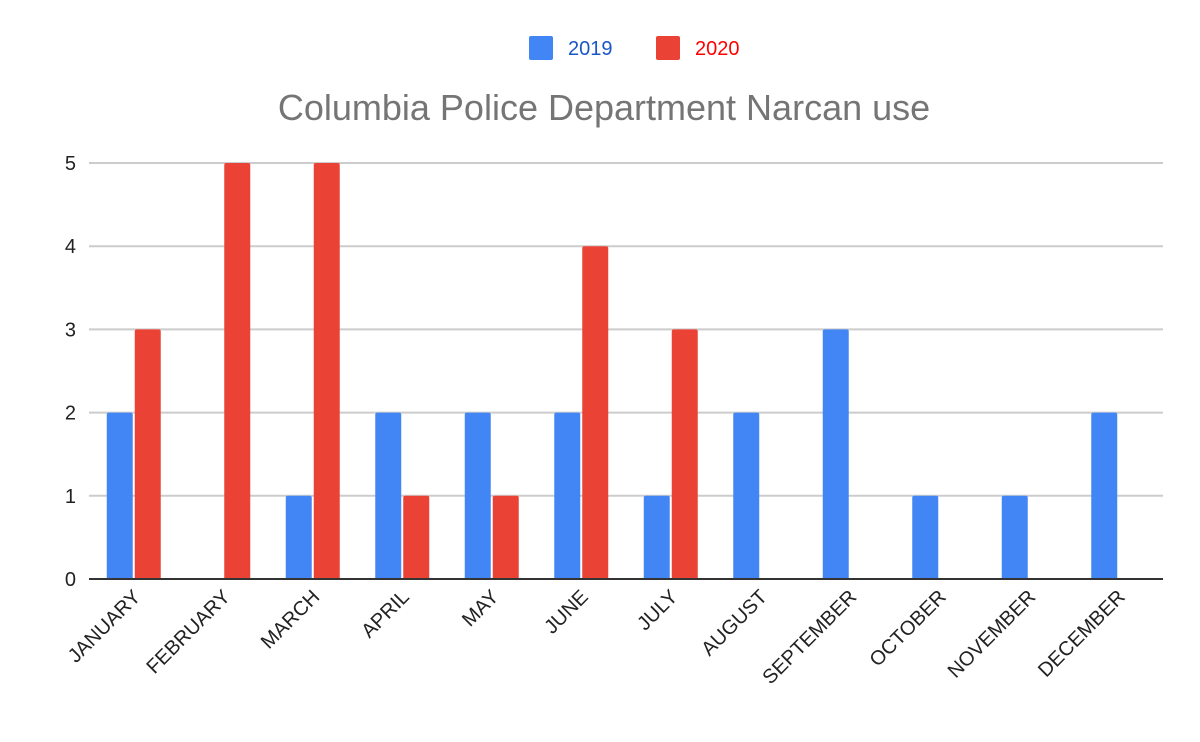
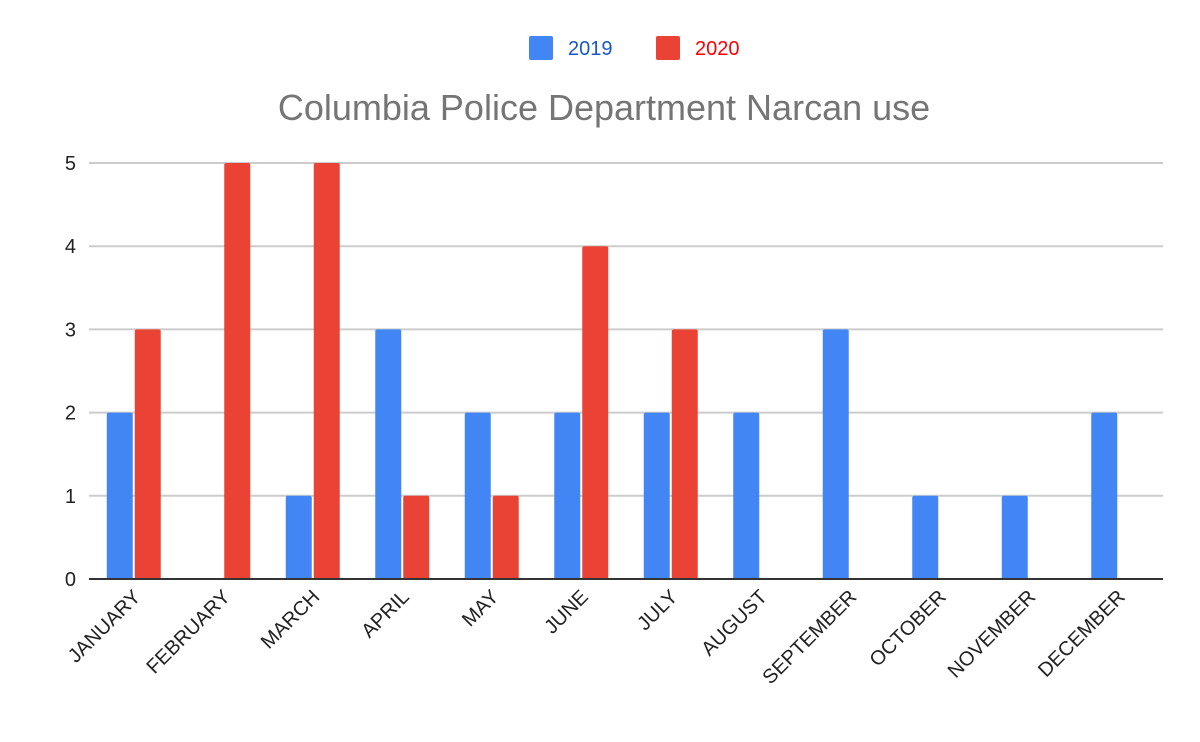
2019/APRIL: 2 -> 3
2019/JULY: 1 -> 2
